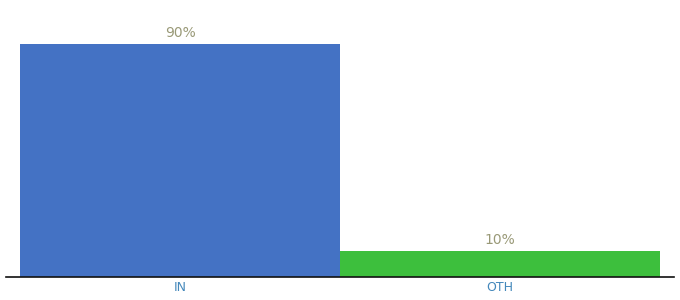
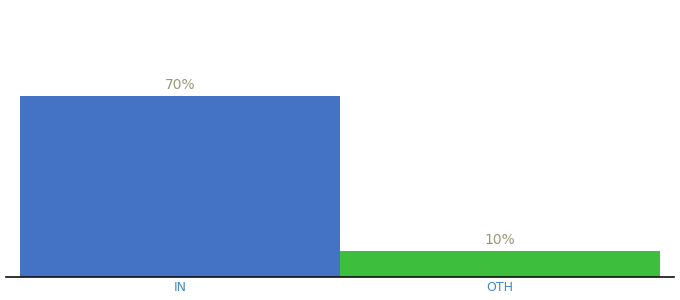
IN: 90% -> 70%
